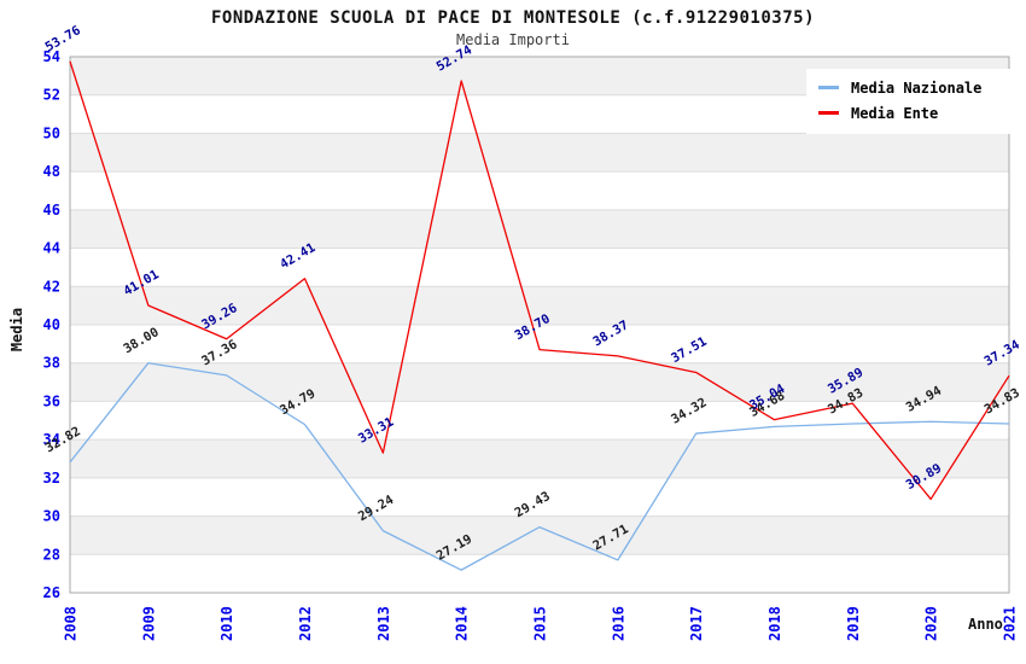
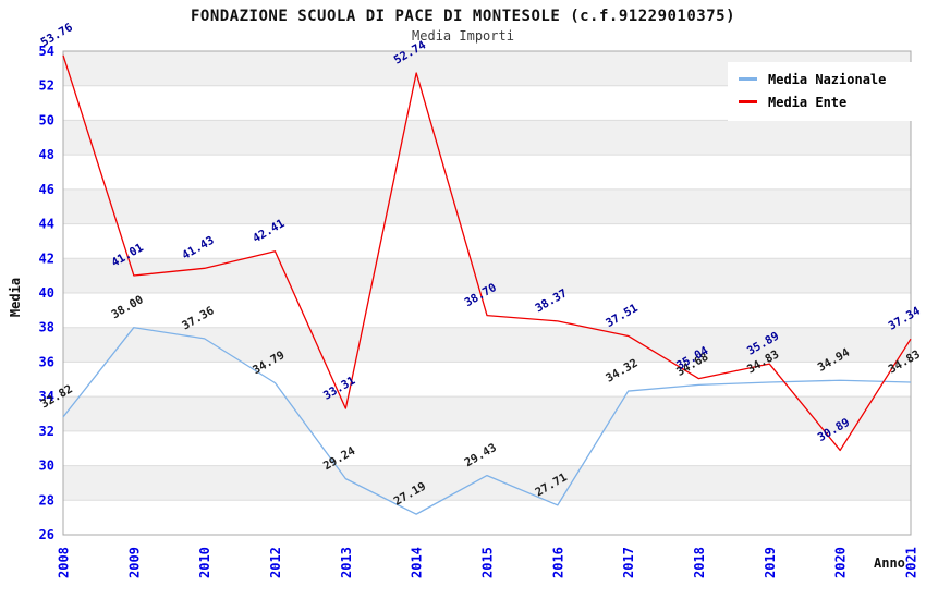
Media Ente/2010: 39.26 -> 41.43
